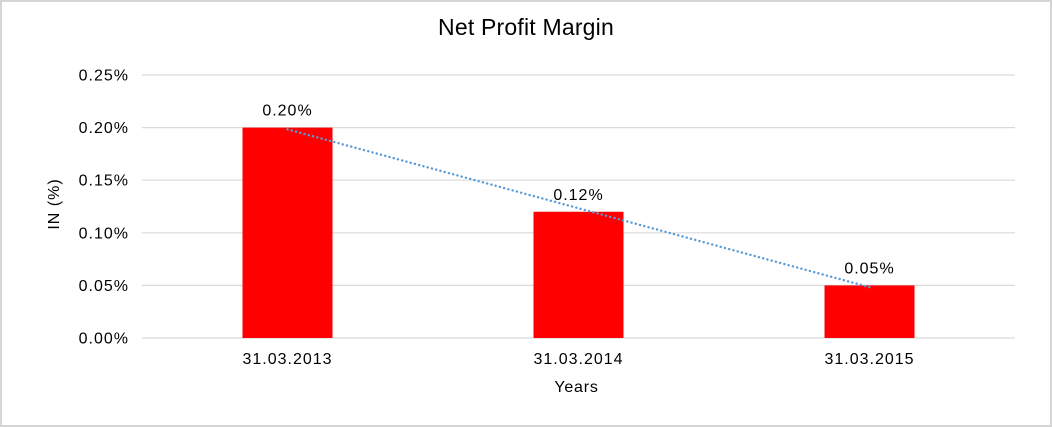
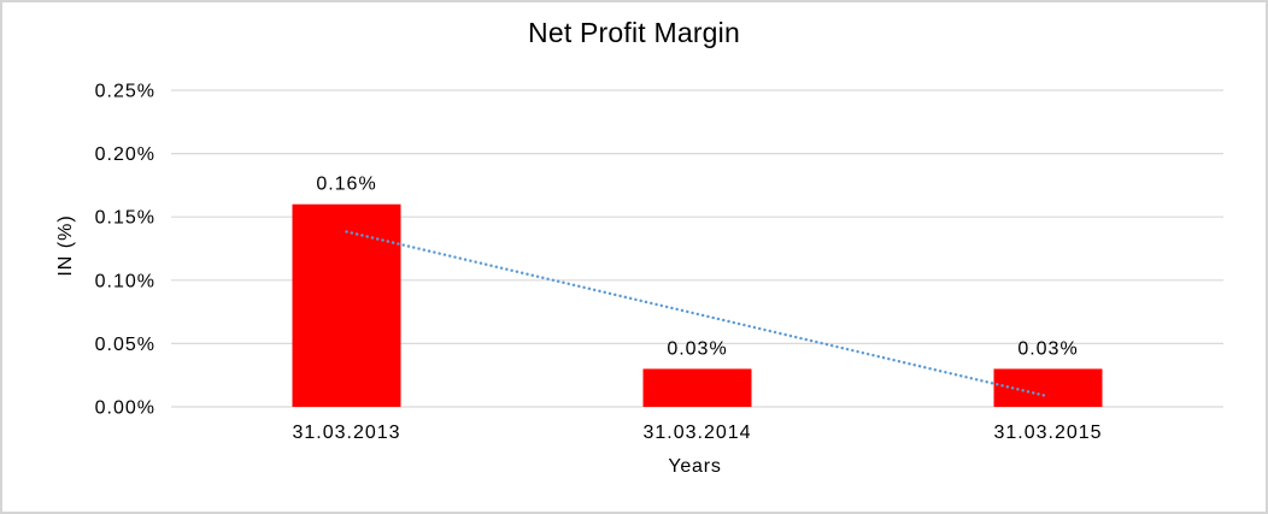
31.03.2013: 0.20% -> 0.16%
31.03.2014: 0.12% -> 0.03%
31.03.2015: 0.05% -> 0.03%
